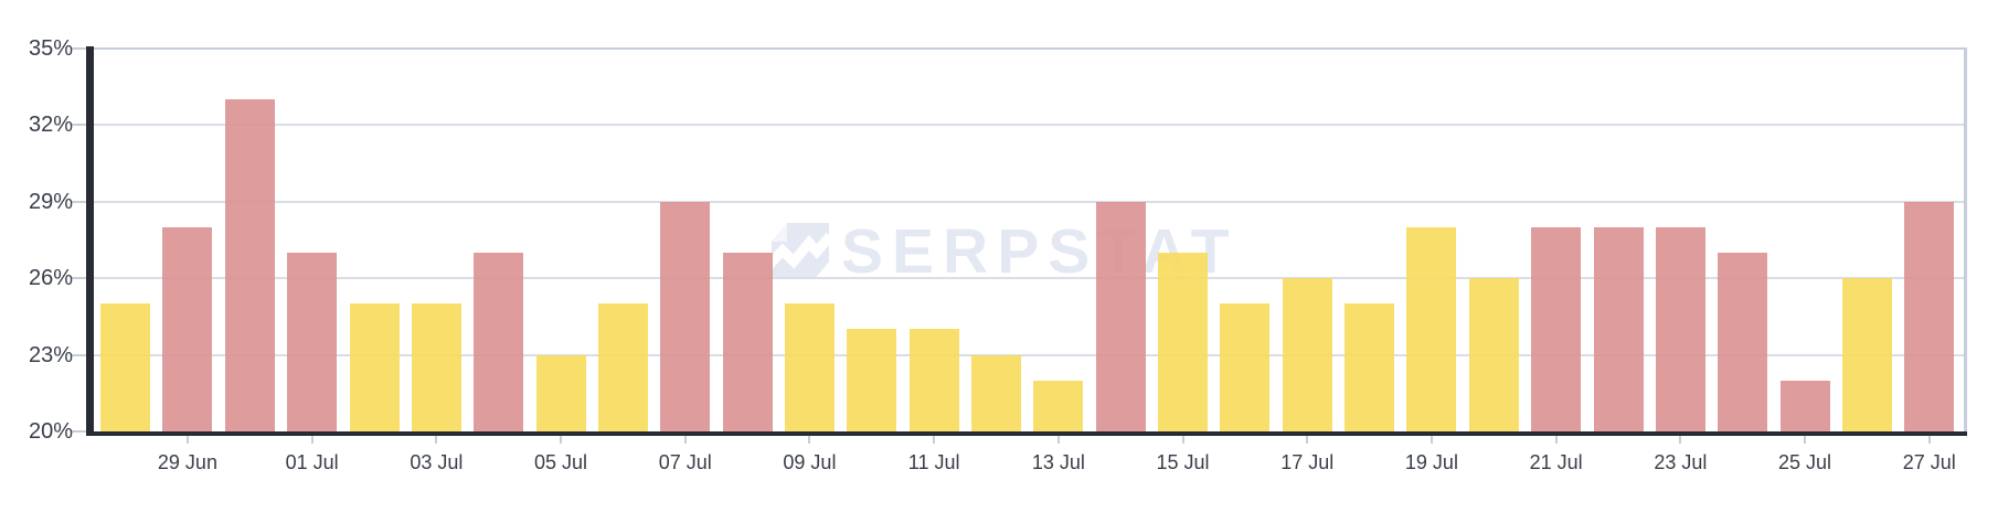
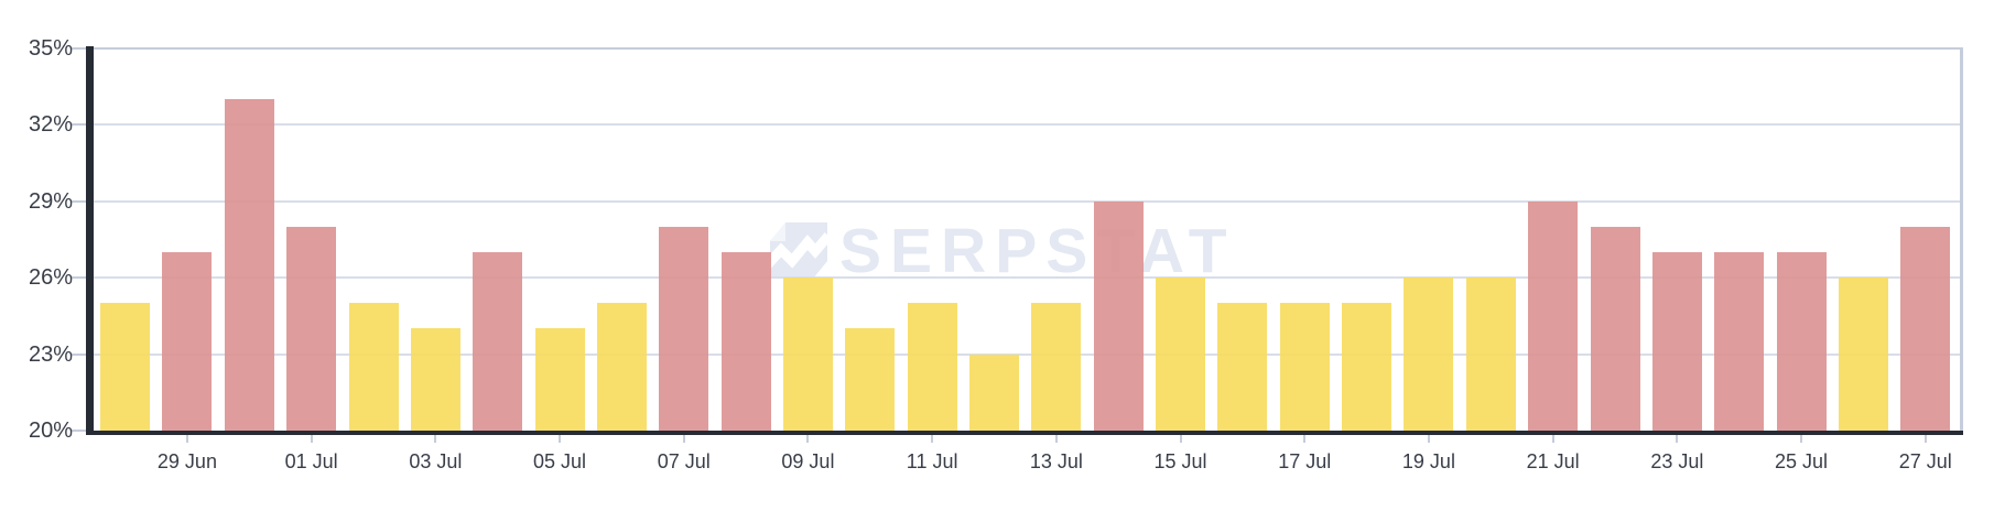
29 Jun: 28% -> 27%
01 Jul: 27% -> 28%
03 Jul: 25% -> 24%
05 Jul: 23% -> 24%
07 Jul: 29% -> 28%
09 Jul: 25% -> 26%
11 Jul: 24% -> 25%
13 Jul: 22% -> 25%
15 Jul: 27% -> 26%
17 Jul: 26% -> 25%
19 Jul: 28% -> 26%
21 Jul: 28% -> 29%
23 Jul: 28% -> 27%
25 Jul: 22% -> 27%
27 Jul: 29% -> 28%
